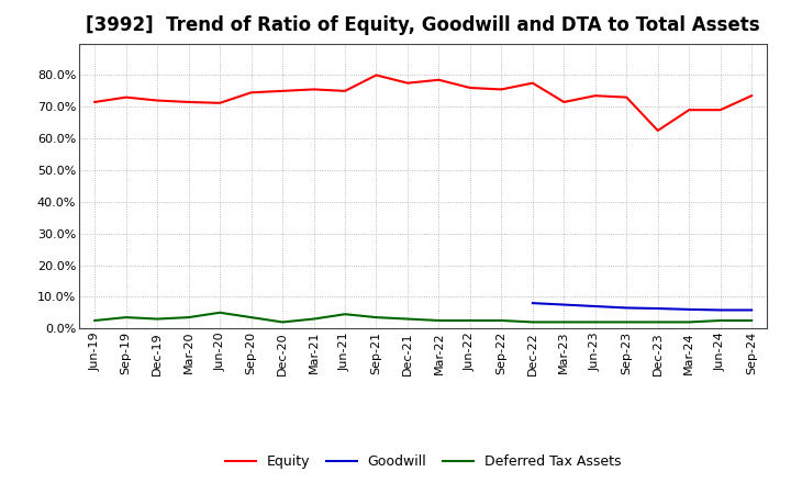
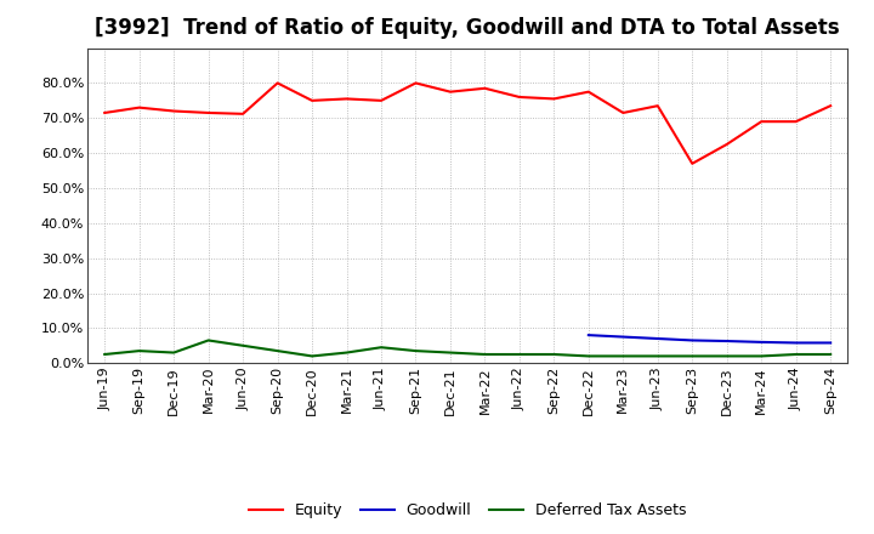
Deferred Tax Assets/Mar-20: 3.5% -> 6.5%
Equity/Sep-20: 74.5% -> 80.0%
Equity/Sep-23: 73.0% -> 57.0%
